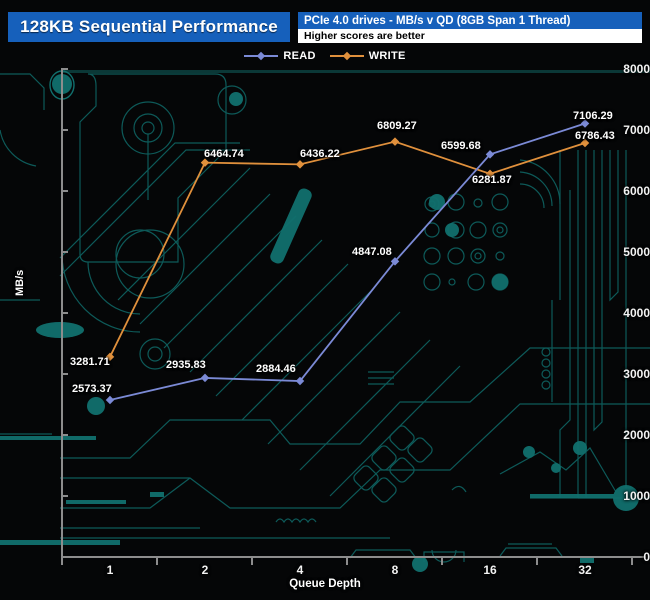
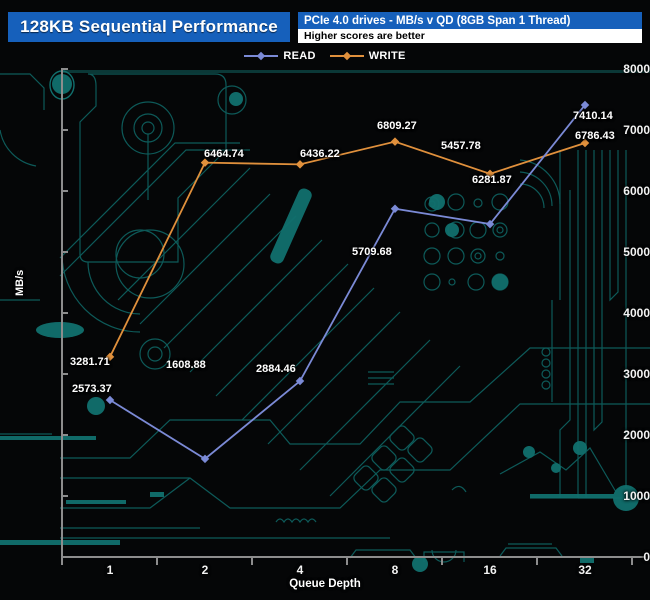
READ/2: 2935.83 -> 1608.88
READ/8: 4847.08 -> 5709.68
READ/16: 6599.68 -> 5457.78
READ/32: 7106.29 -> 7410.14
